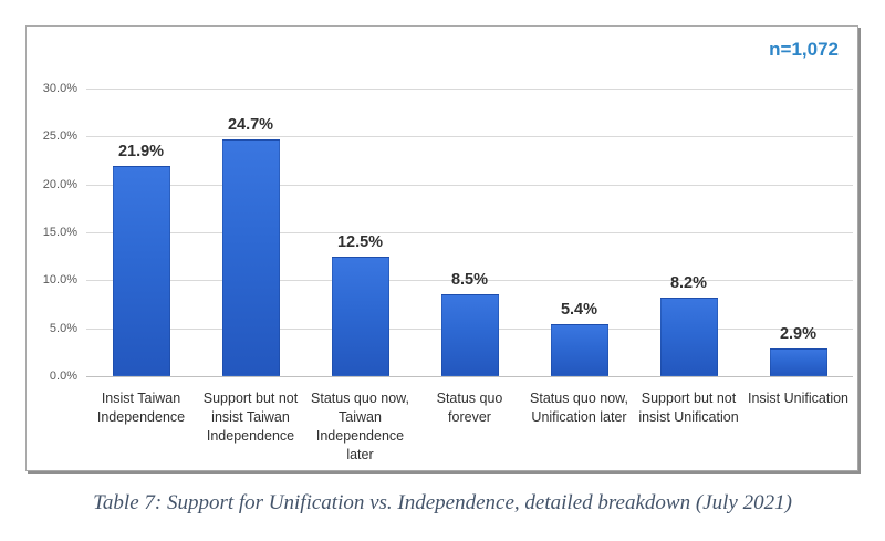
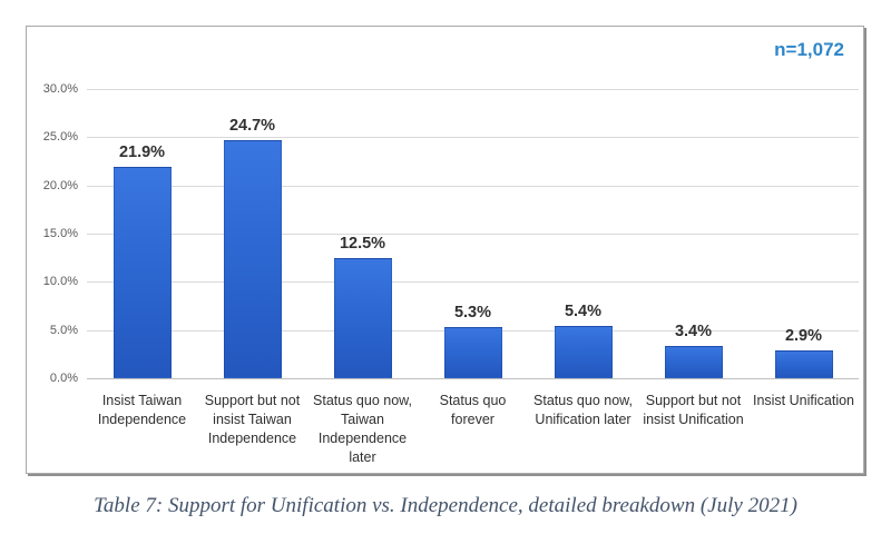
Status quo forever: 8.5% -> 5.3%
Support but not insist Unification: 8.2% -> 3.4%
